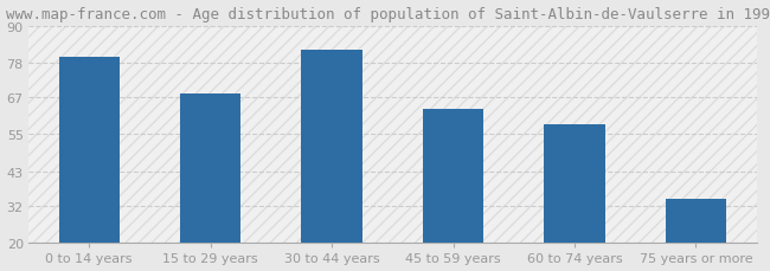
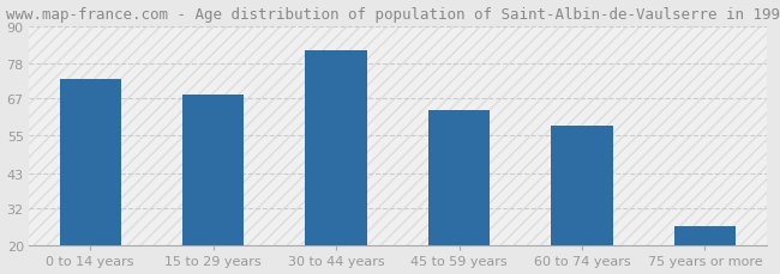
0 to 14 years: 80 -> 73
75 years or more: 34 -> 26
